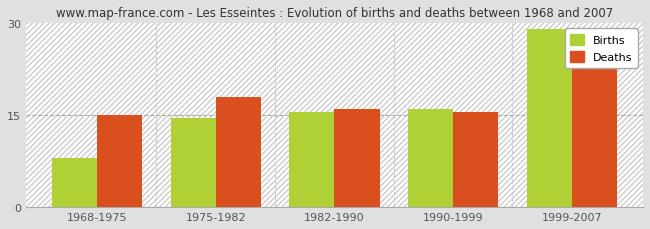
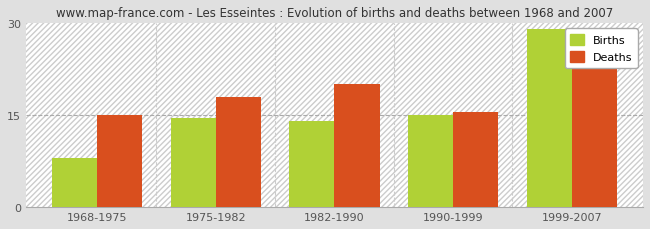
Births/1982-1990: 15.5 -> 14.0
Deaths/1982-1990: 16.0 -> 20.0
Births/1990-1999: 16.0 -> 15.0
